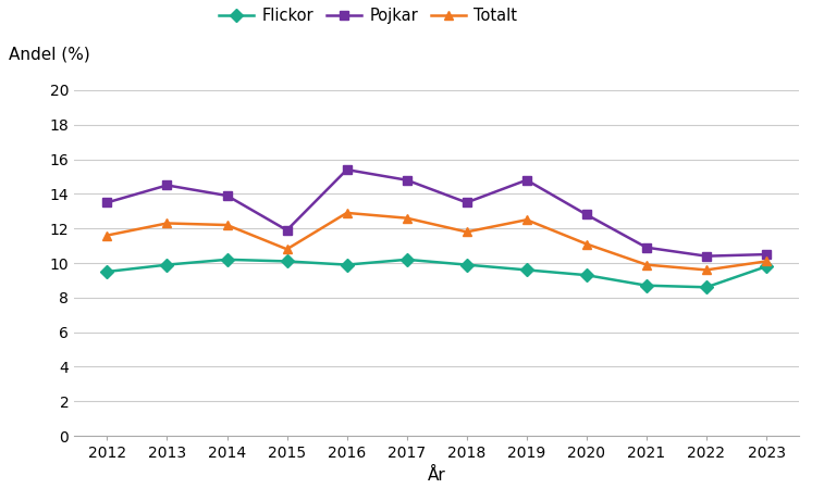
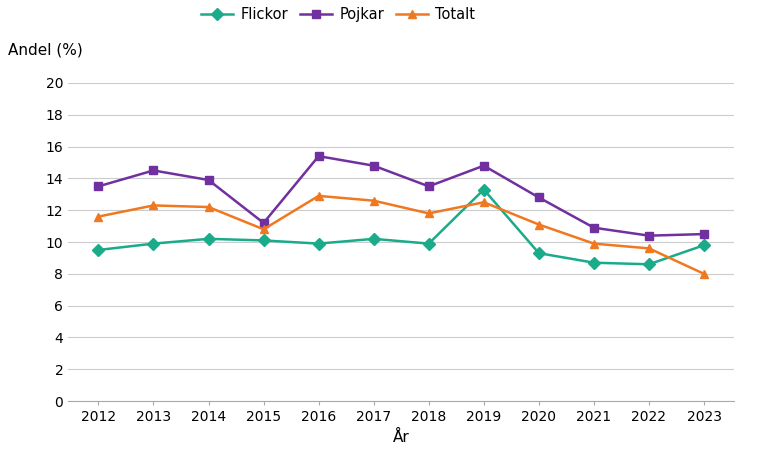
Pojkar/2015: 11.9 -> 11.2
Flickor/2019: 9.6 -> 13.3
Totalt/2023: 10.1 -> 8.0
